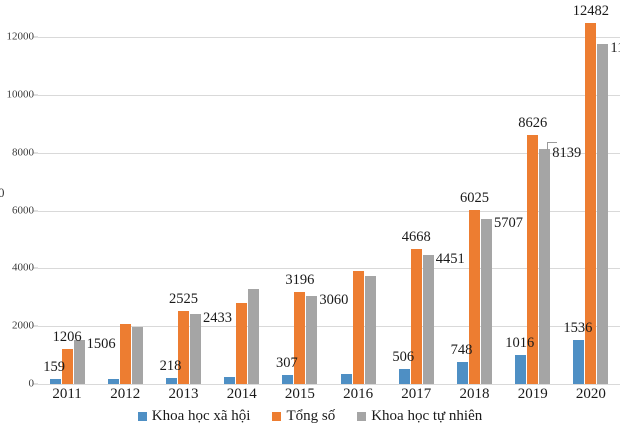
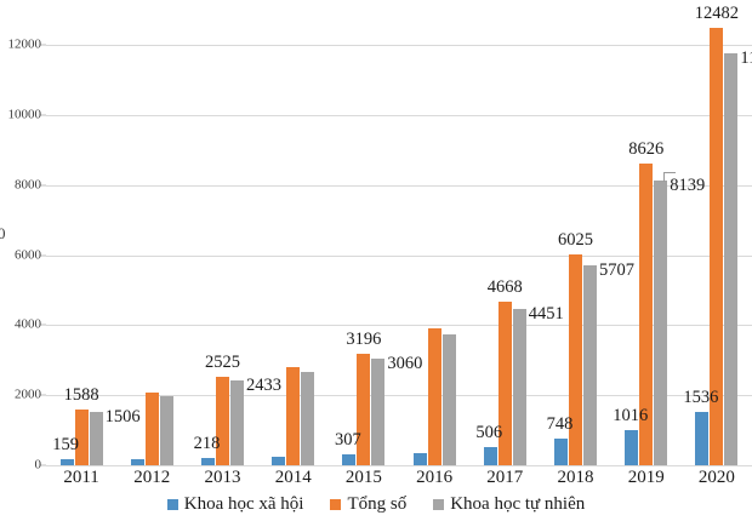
Tổng số/2011: 1206 -> 1588
Khoa học tự nhiên/2014: 3300 -> 2700
